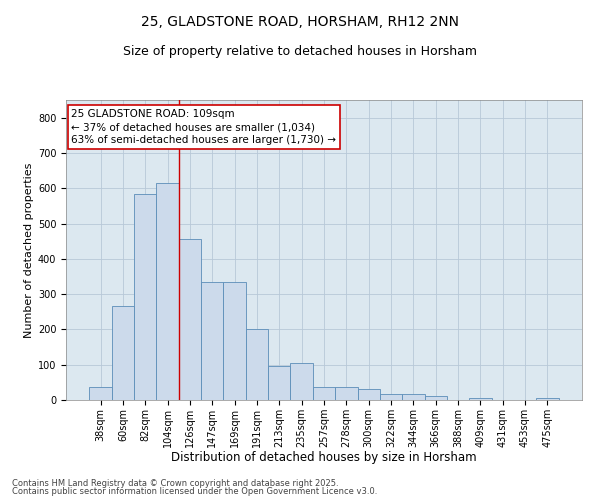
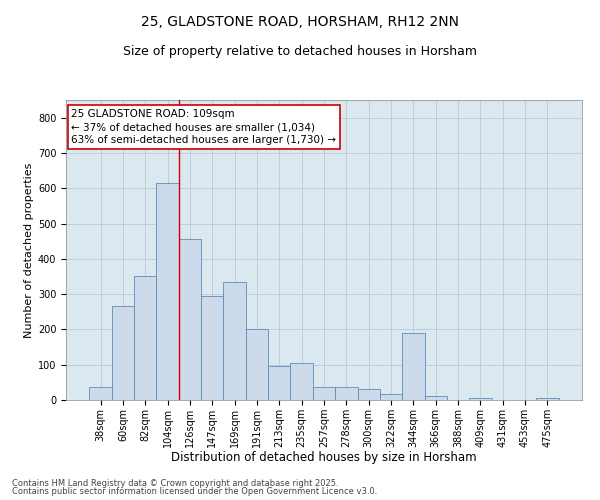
82sqm: 585 -> 350
147sqm: 335 -> 295
344sqm: 18 -> 190
